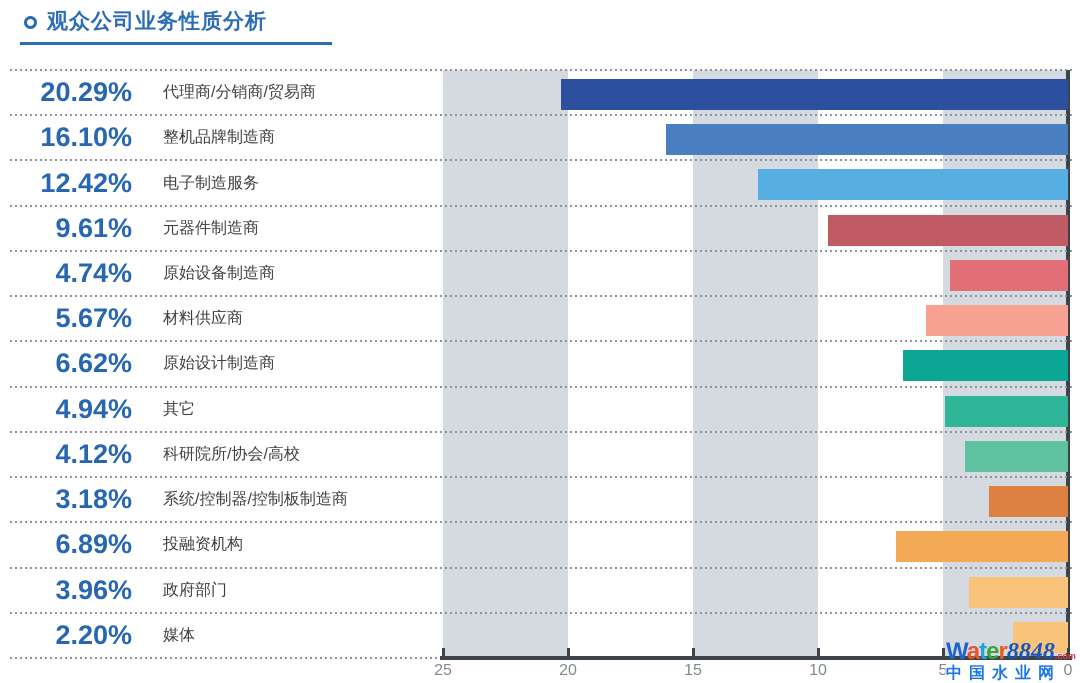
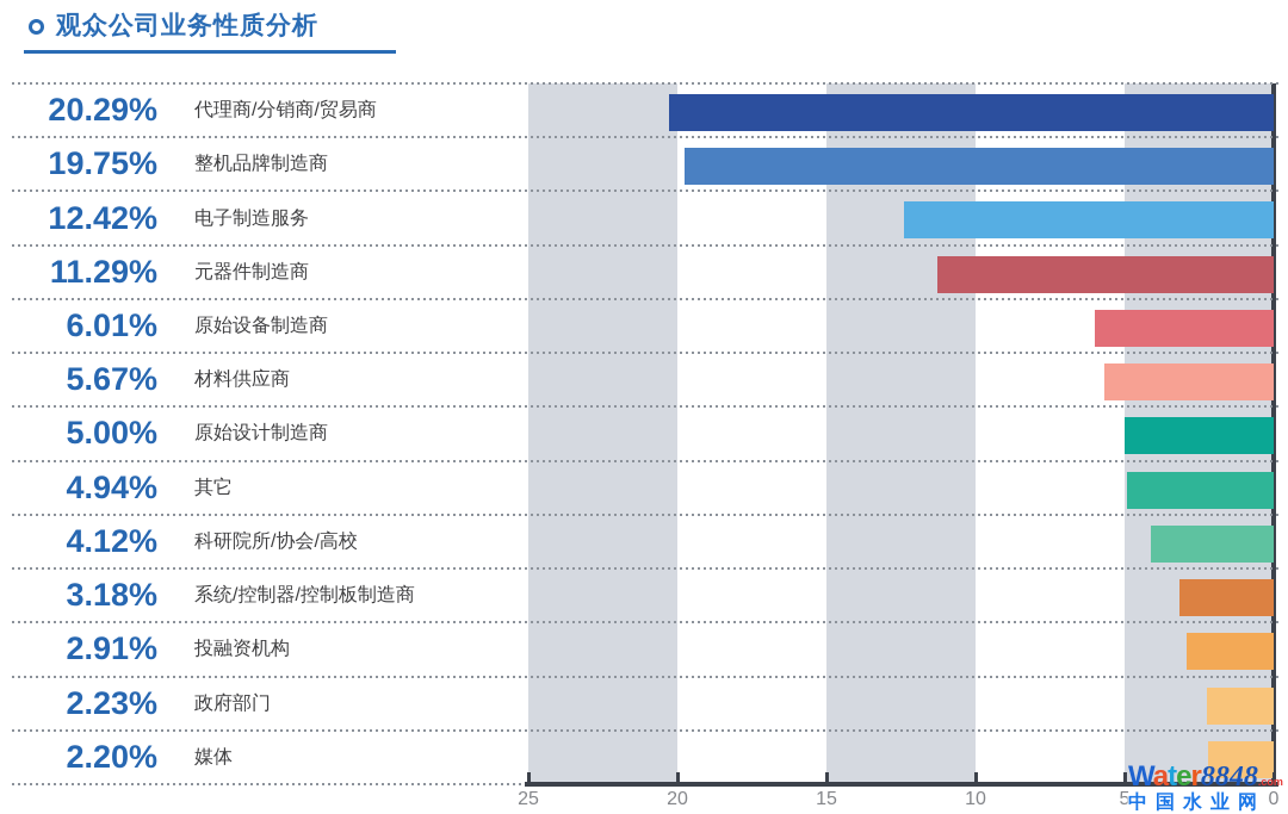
整机品牌制造商: 16.10% -> 19.75%
元器件制造商: 9.61% -> 11.29%
原始设备制造商: 4.74% -> 6.01%
原始设计制造商: 6.62% -> 5.00%
投融资机构: 6.89% -> 2.91%
政府部门: 3.96% -> 2.23%
